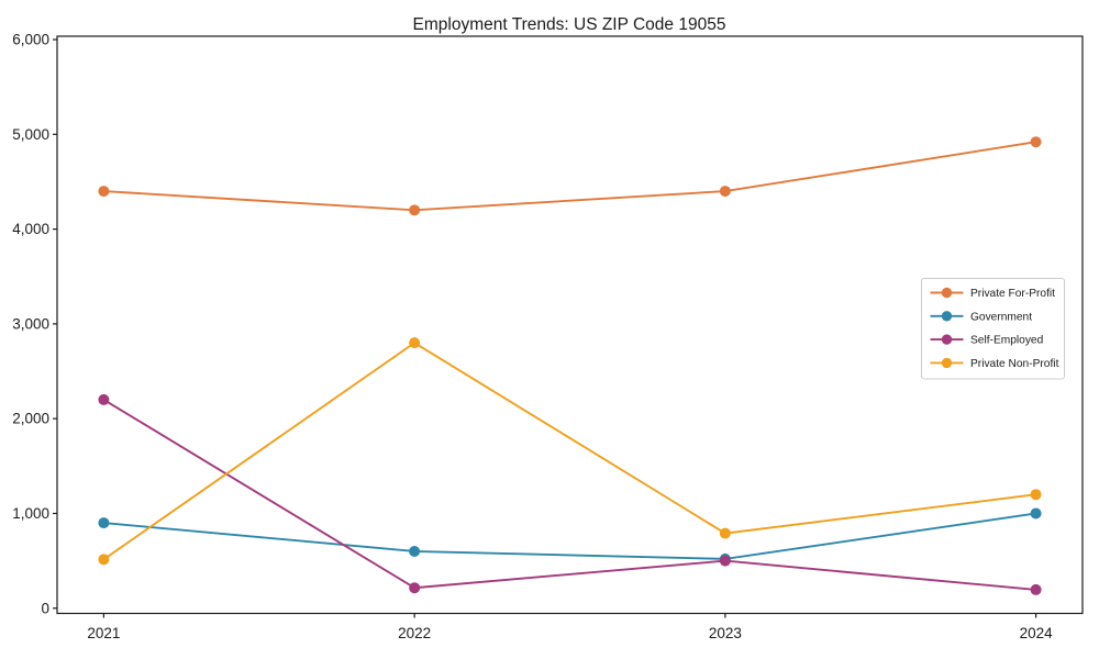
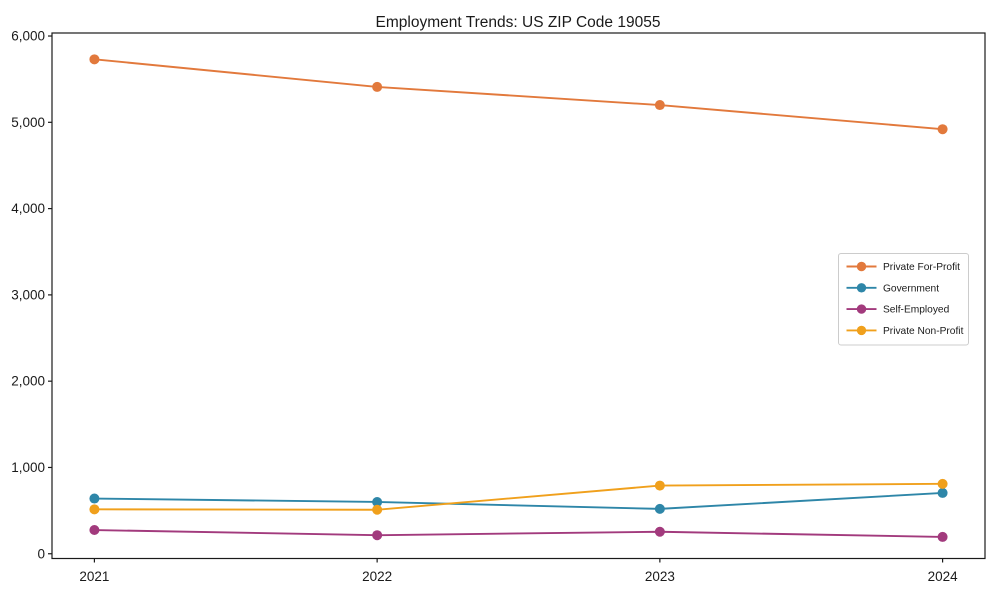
Private For-Profit/2021: 4400 -> 5700
Government/2021: 900 -> 600
Self-Employed/2021: 2200 -> 300
Private For-Profit/2022: 4200 -> 5400
Private Non-Profit/2022: 2800 -> 500
Private For-Profit/2023: 4400 -> 5200
Self-Employed/2023: 500 -> 300
Government/2024: 1000 -> 700
Private Non-Profit/2024: 1200 -> 800
